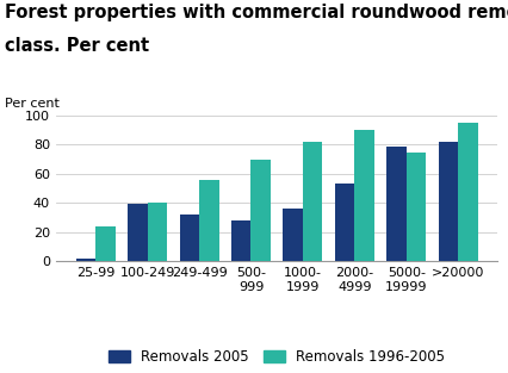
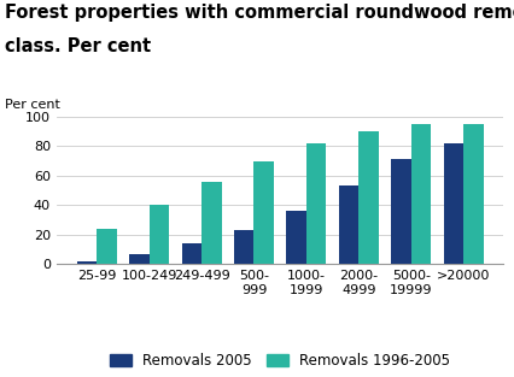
Removals 2005/100-249: 39 -> 7
Removals 2005/249-499: 32 -> 14
Removals 2005/500- 999: 28 -> 23
Removals 2005/5000- 19999: 79 -> 71
Removals 1996-2005/5000- 19999: 75 -> 95
